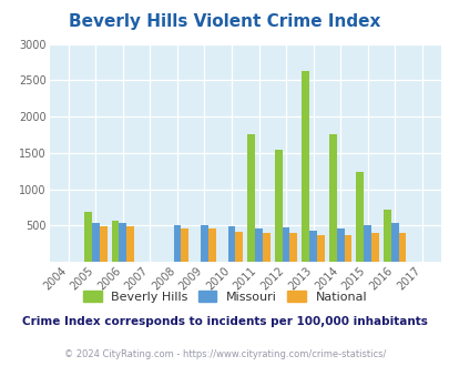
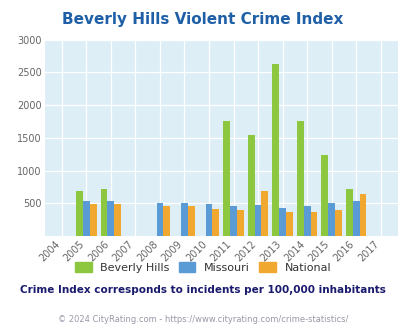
Beverly Hills/2006: 560 -> 720
National/2012: 400 -> 680
National/2016: 400 -> 640
